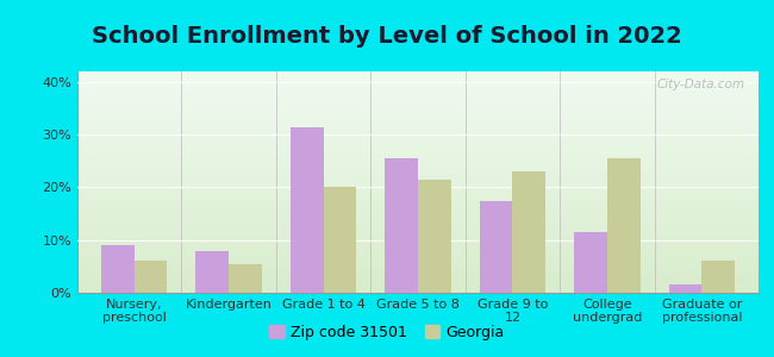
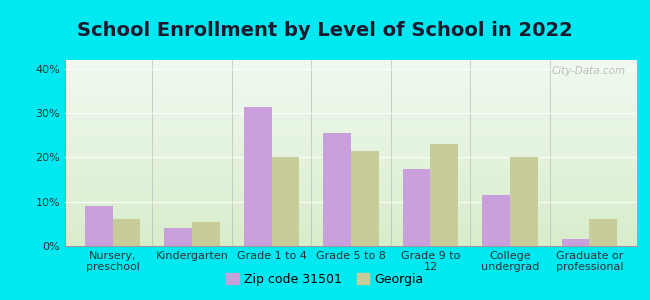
Zip code 31501/Kindergarten: 8.0% -> 4.0%
Georgia/College undergrad: 25.5% -> 20.0%
